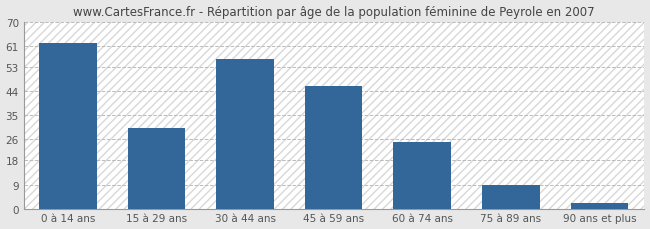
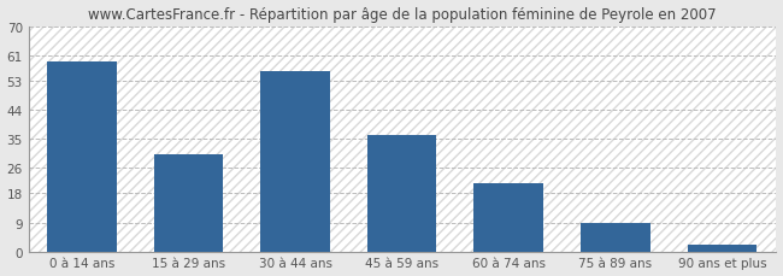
0 à 14 ans: 62 -> 59
45 à 59 ans: 46 -> 36
60 à 74 ans: 25 -> 21
